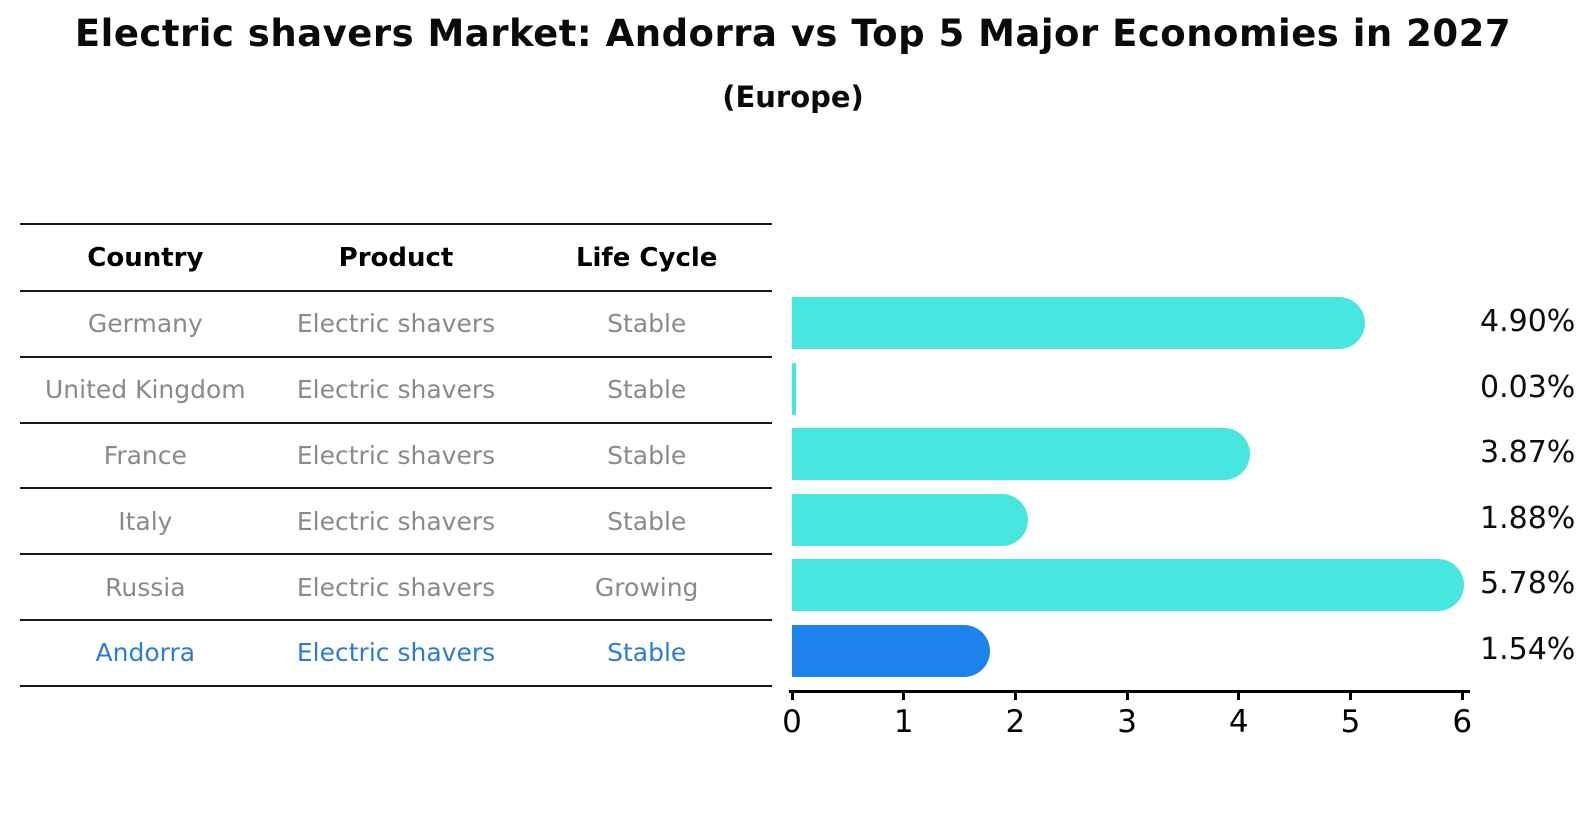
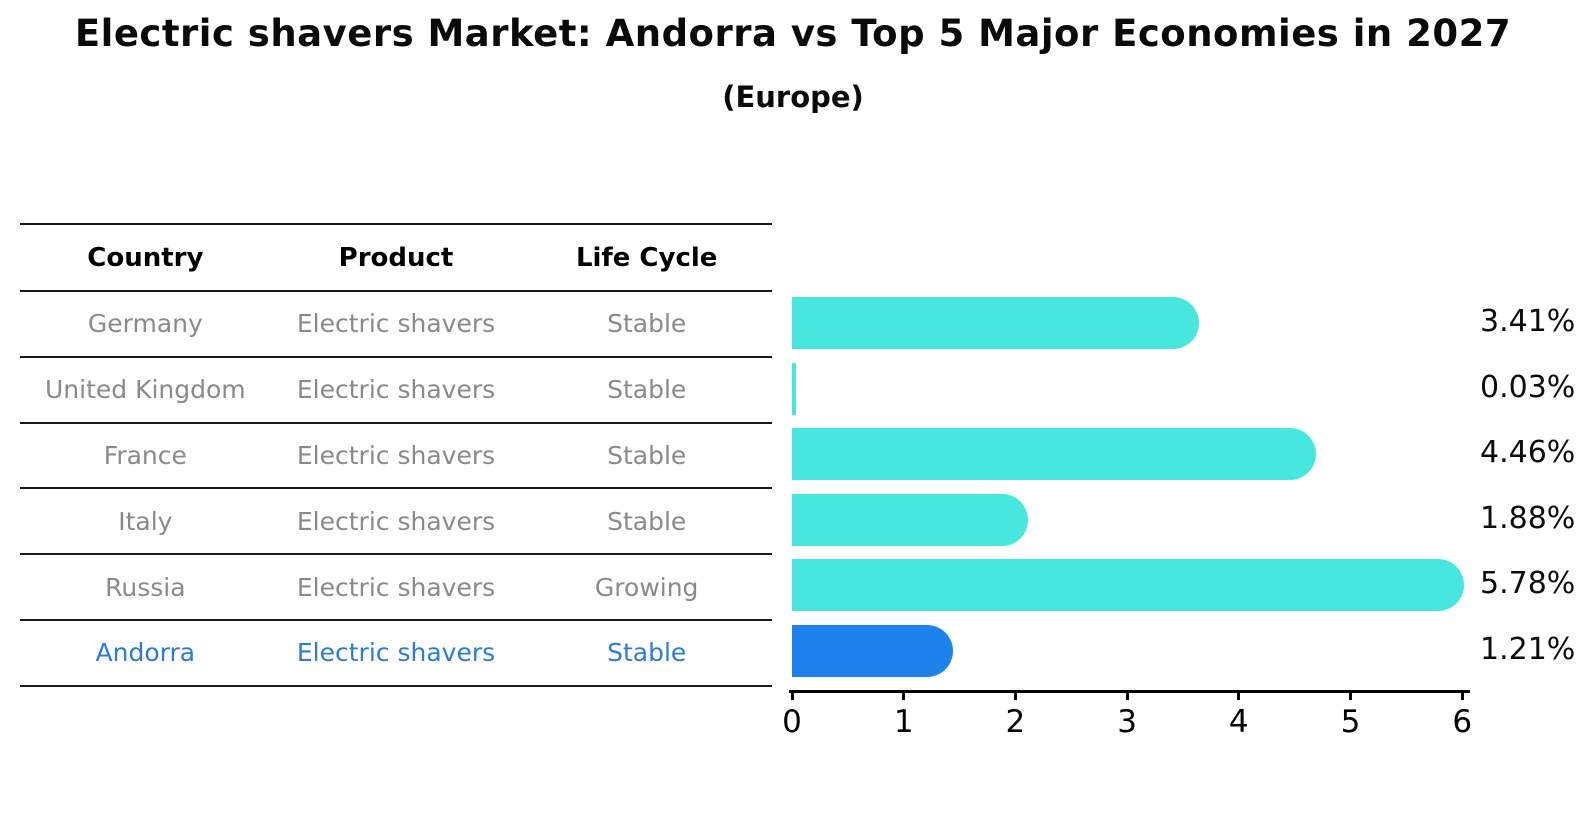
Germany: 4.90% -> 3.41%
France: 3.87% -> 4.46%
Andorra: 1.54% -> 1.21%
